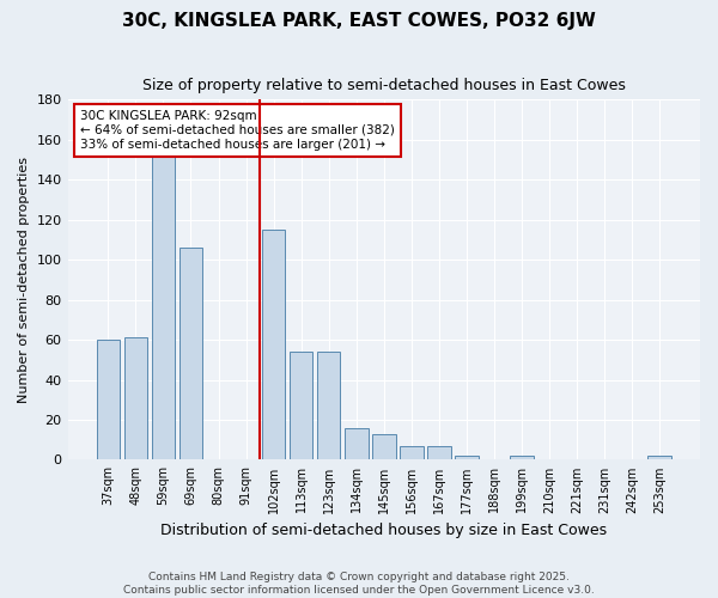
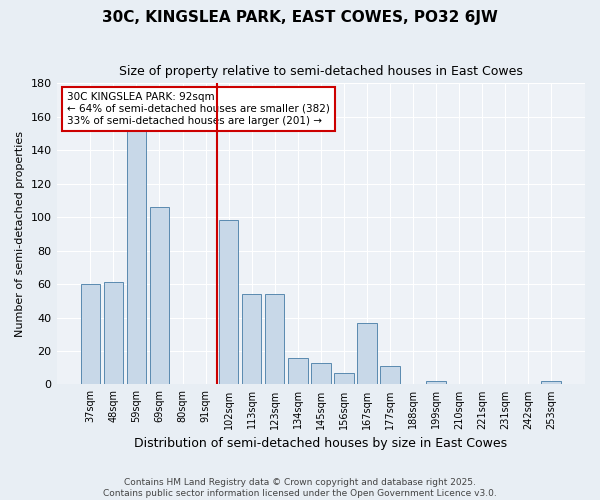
102sqm: 115 -> 98
167sqm: 7 -> 37
177sqm: 2 -> 11
